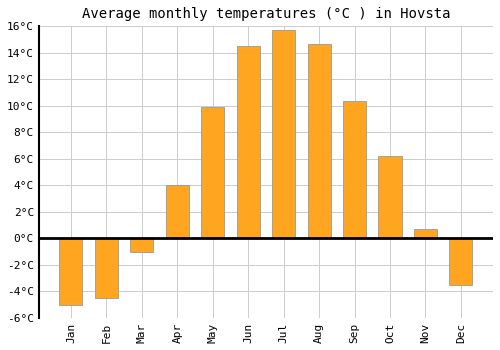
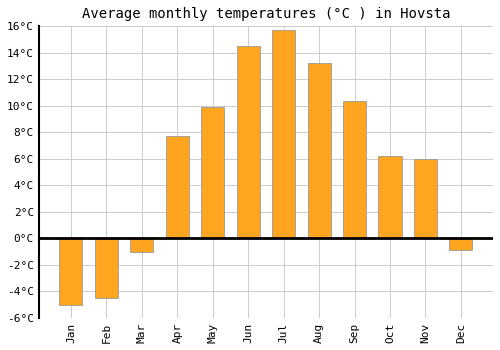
Apr: 4.0°C -> 7.7°C
Aug: 14.7°C -> 13.2°C
Nov: 0.7°C -> 6.0°C
Dec: -3.5°C -> -0.9°C
